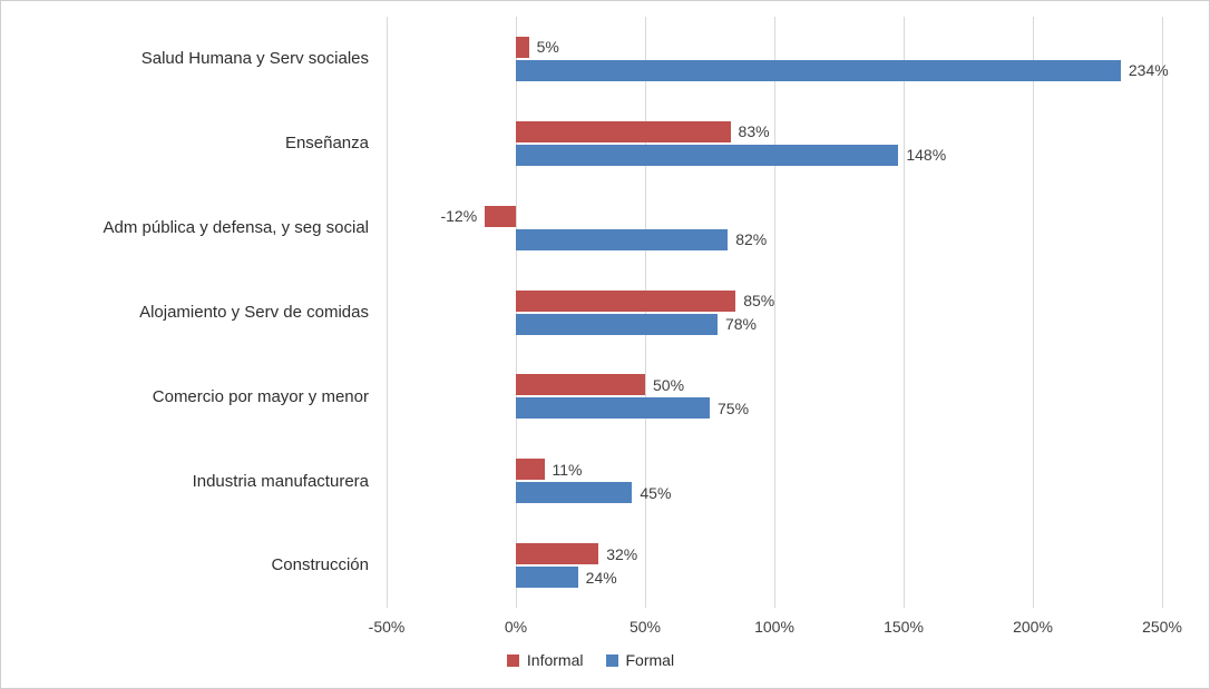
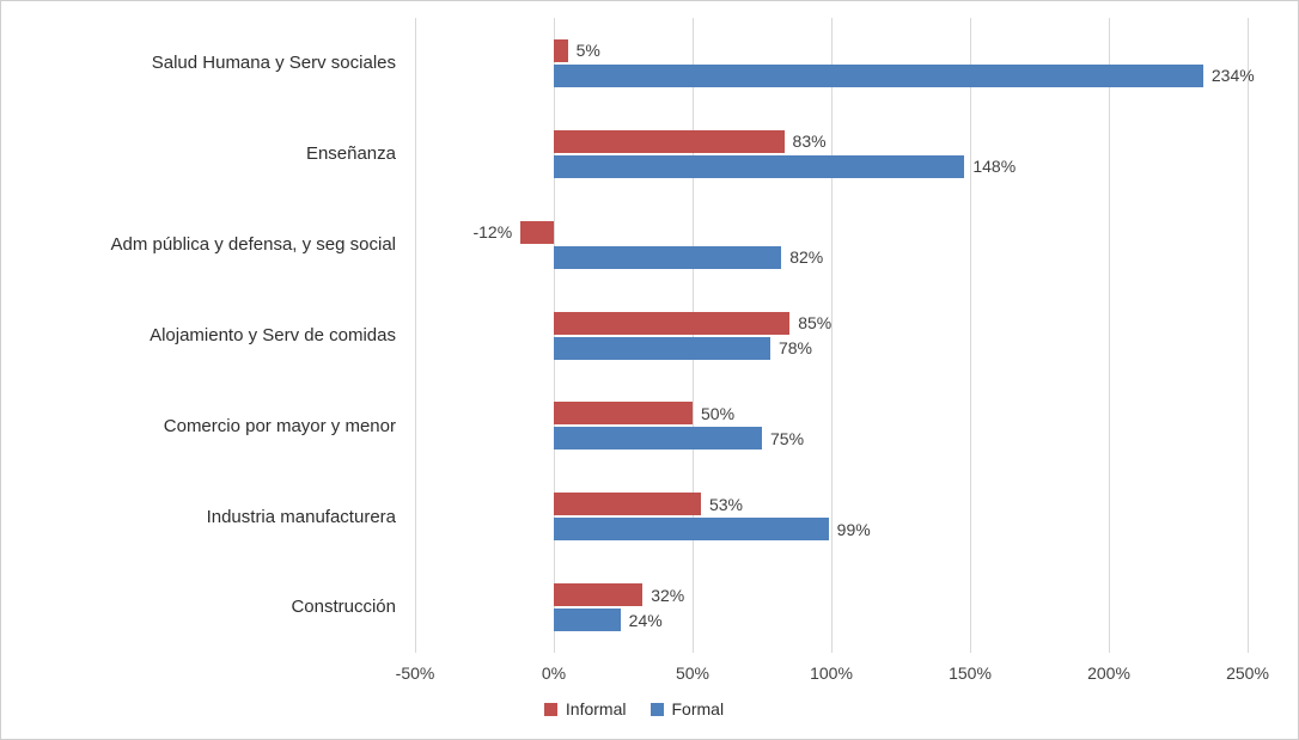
Informal/Industria manufacturera: 11% -> 53%
Formal/Industria manufacturera: 45% -> 99%
